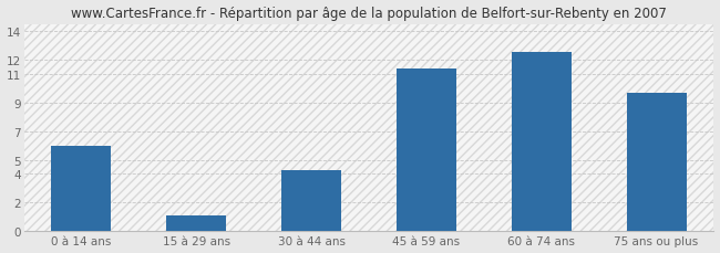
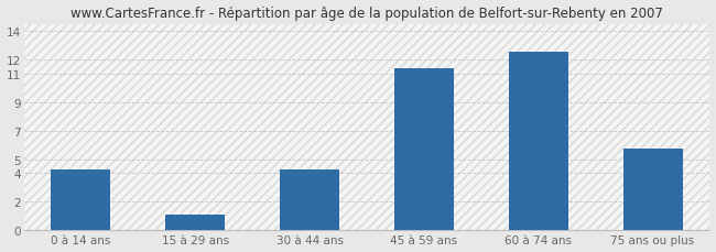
0 à 14 ans: 6.0 -> 4.3
75 ans ou plus: 9.7 -> 5.7
